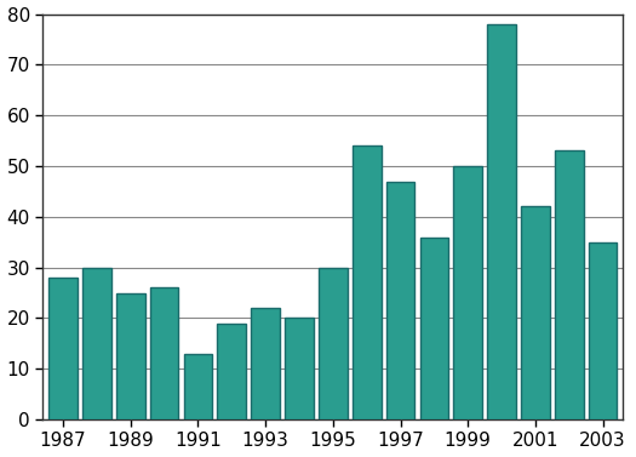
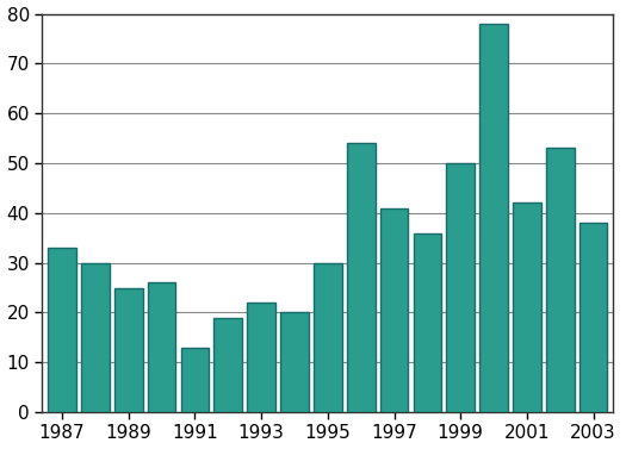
1987: 28 -> 33
1997: 47 -> 41
2003: 35 -> 38
